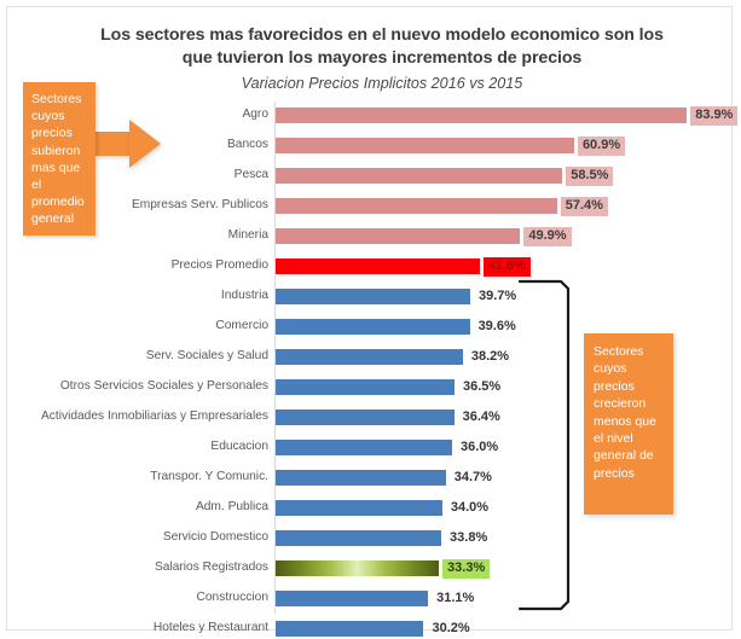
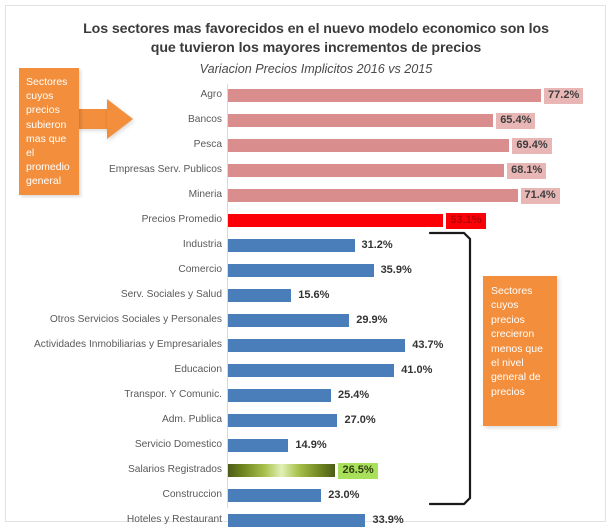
Agro: 83.9% -> 77.2%
Bancos: 60.9% -> 65.4%
Pesca: 58.5% -> 69.4%
Empresas Serv. Publicos: 57.4% -> 68.1%
Mineria: 49.9% -> 71.4%
Precios Promedio: 41.6% -> 53.1%
Industria: 39.7% -> 31.2%
Comercio: 39.6% -> 35.9%
Serv. Sociales y Salud: 38.2% -> 15.6%
Otros Servicios Sociales y Personales: 36.5% -> 29.9%
Actividades Inmobiliarias y Empresariales: 36.4% -> 43.7%
Educacion: 36.0% -> 41.0%
Transpor. Y Comunic.: 34.7% -> 25.4%
Adm. Publica: 34.0% -> 27.0%
Servicio Domestico: 33.8% -> 14.9%
Salarios Registrados: 33.3% -> 26.5%
Construccion: 31.1% -> 23.0%
Hoteles y Restaurant: 30.2% -> 33.9%
